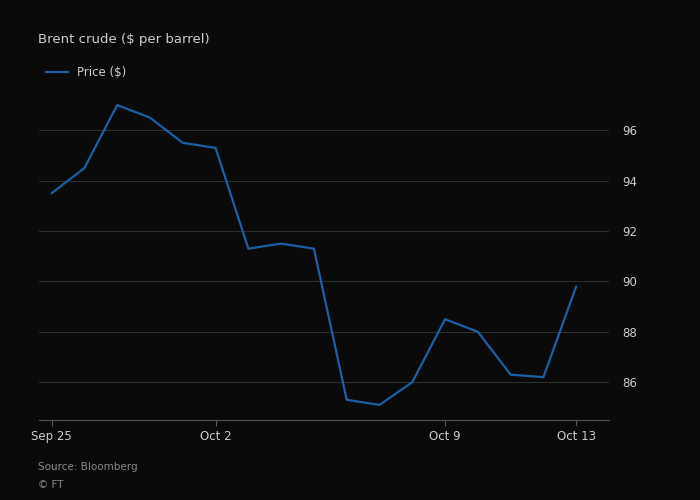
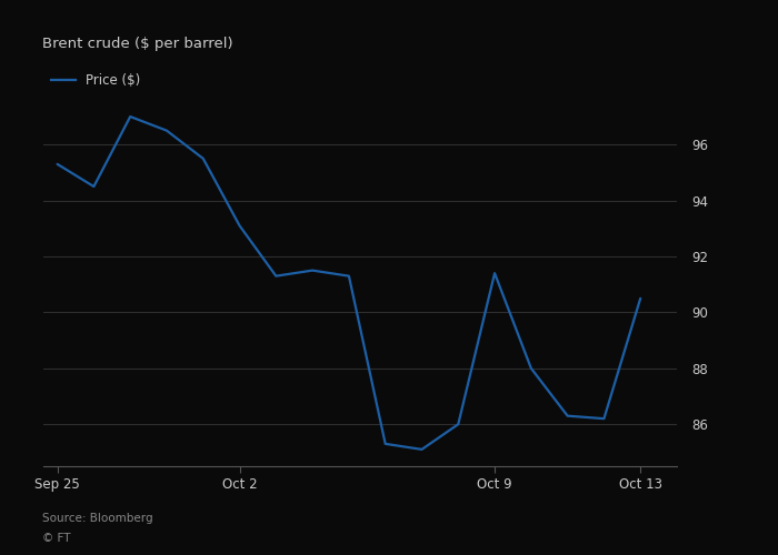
Sep 25: 93.5 -> 95.3
Oct 2: 95.3 -> 93.1
Oct 9: 88.5 -> 91.4
Oct 13: 89.8 -> 90.5
